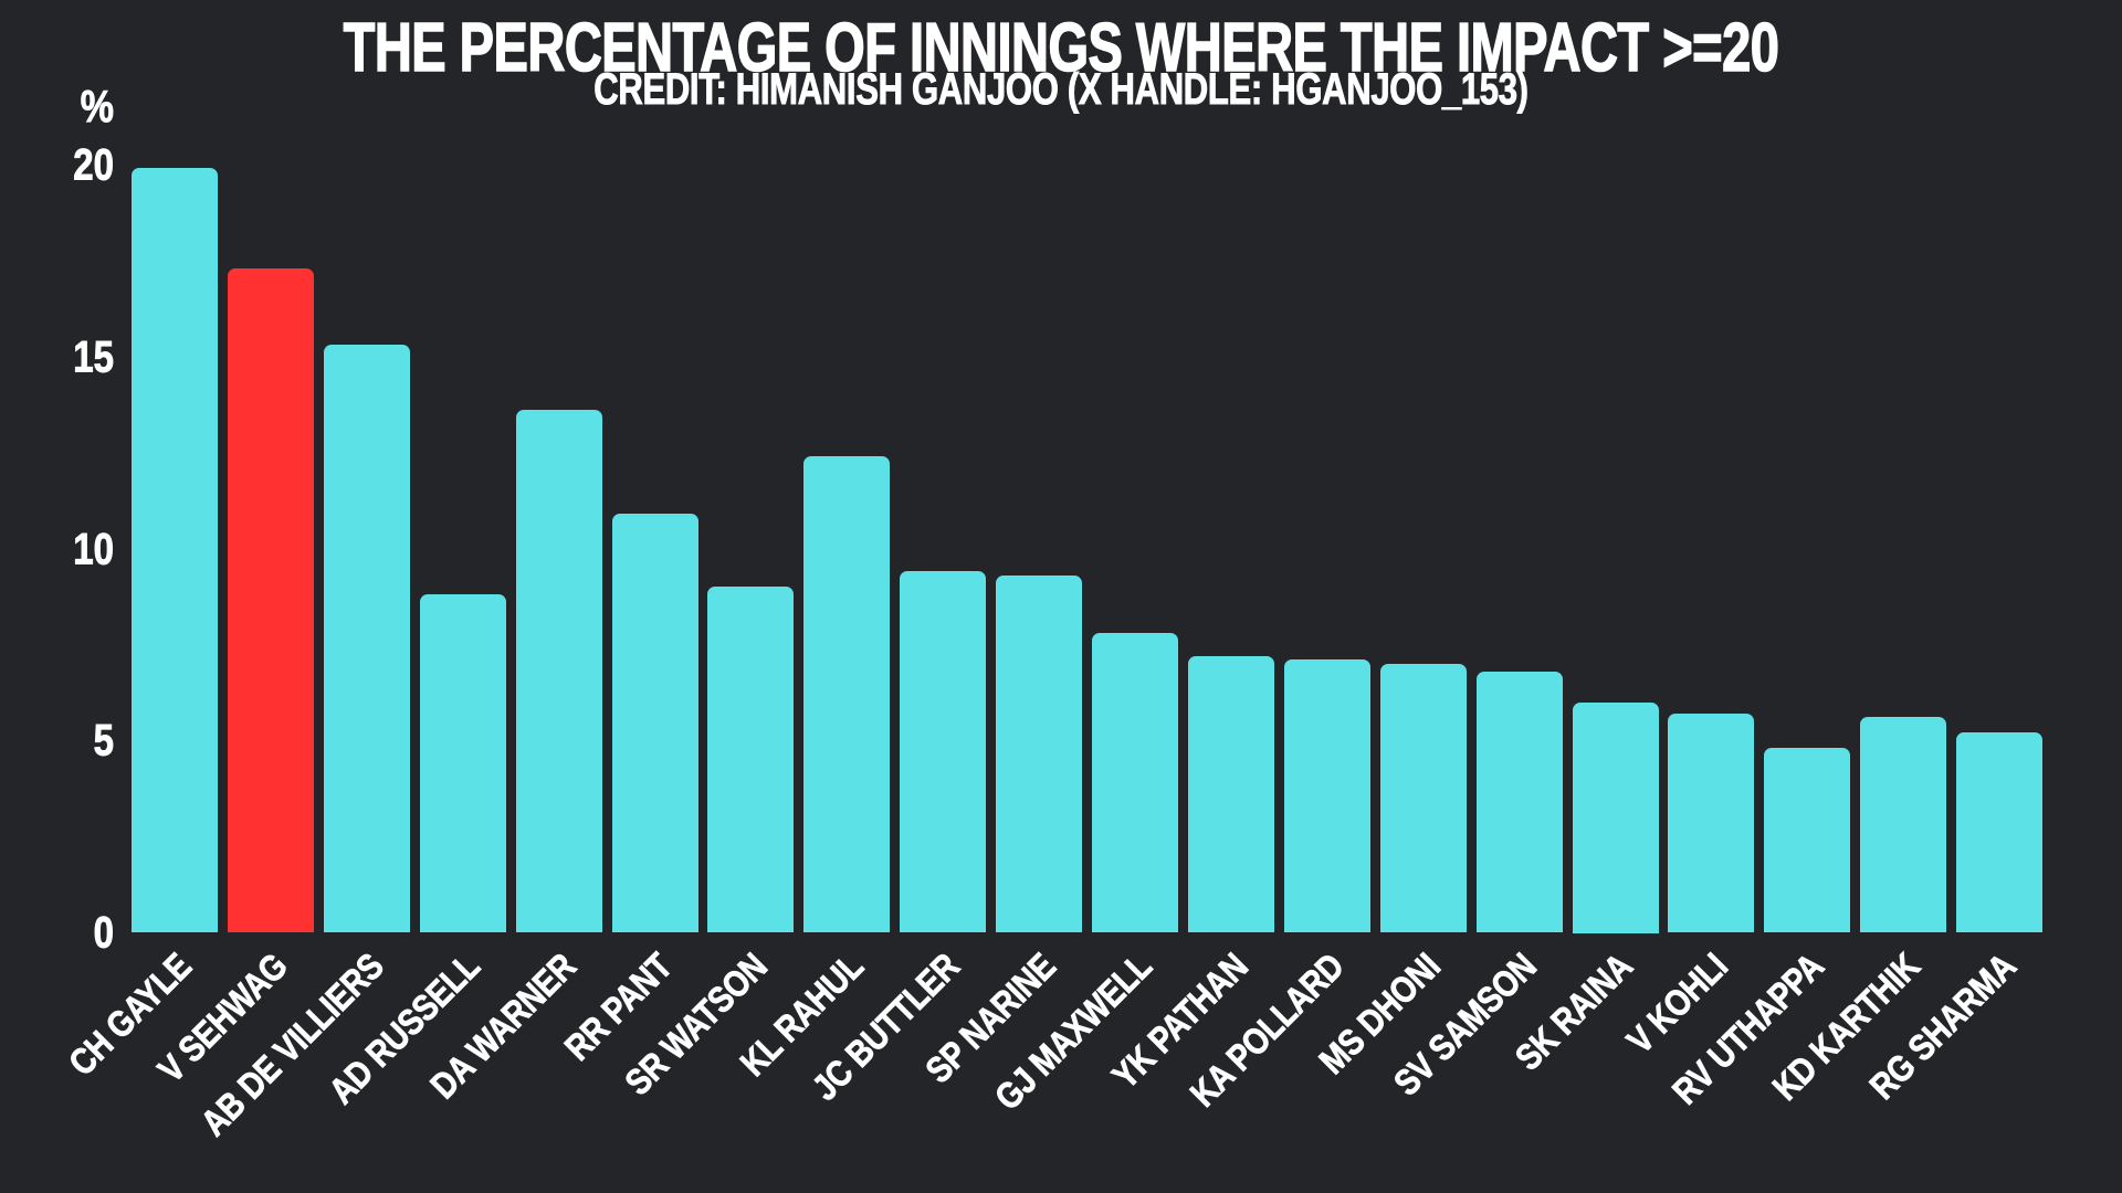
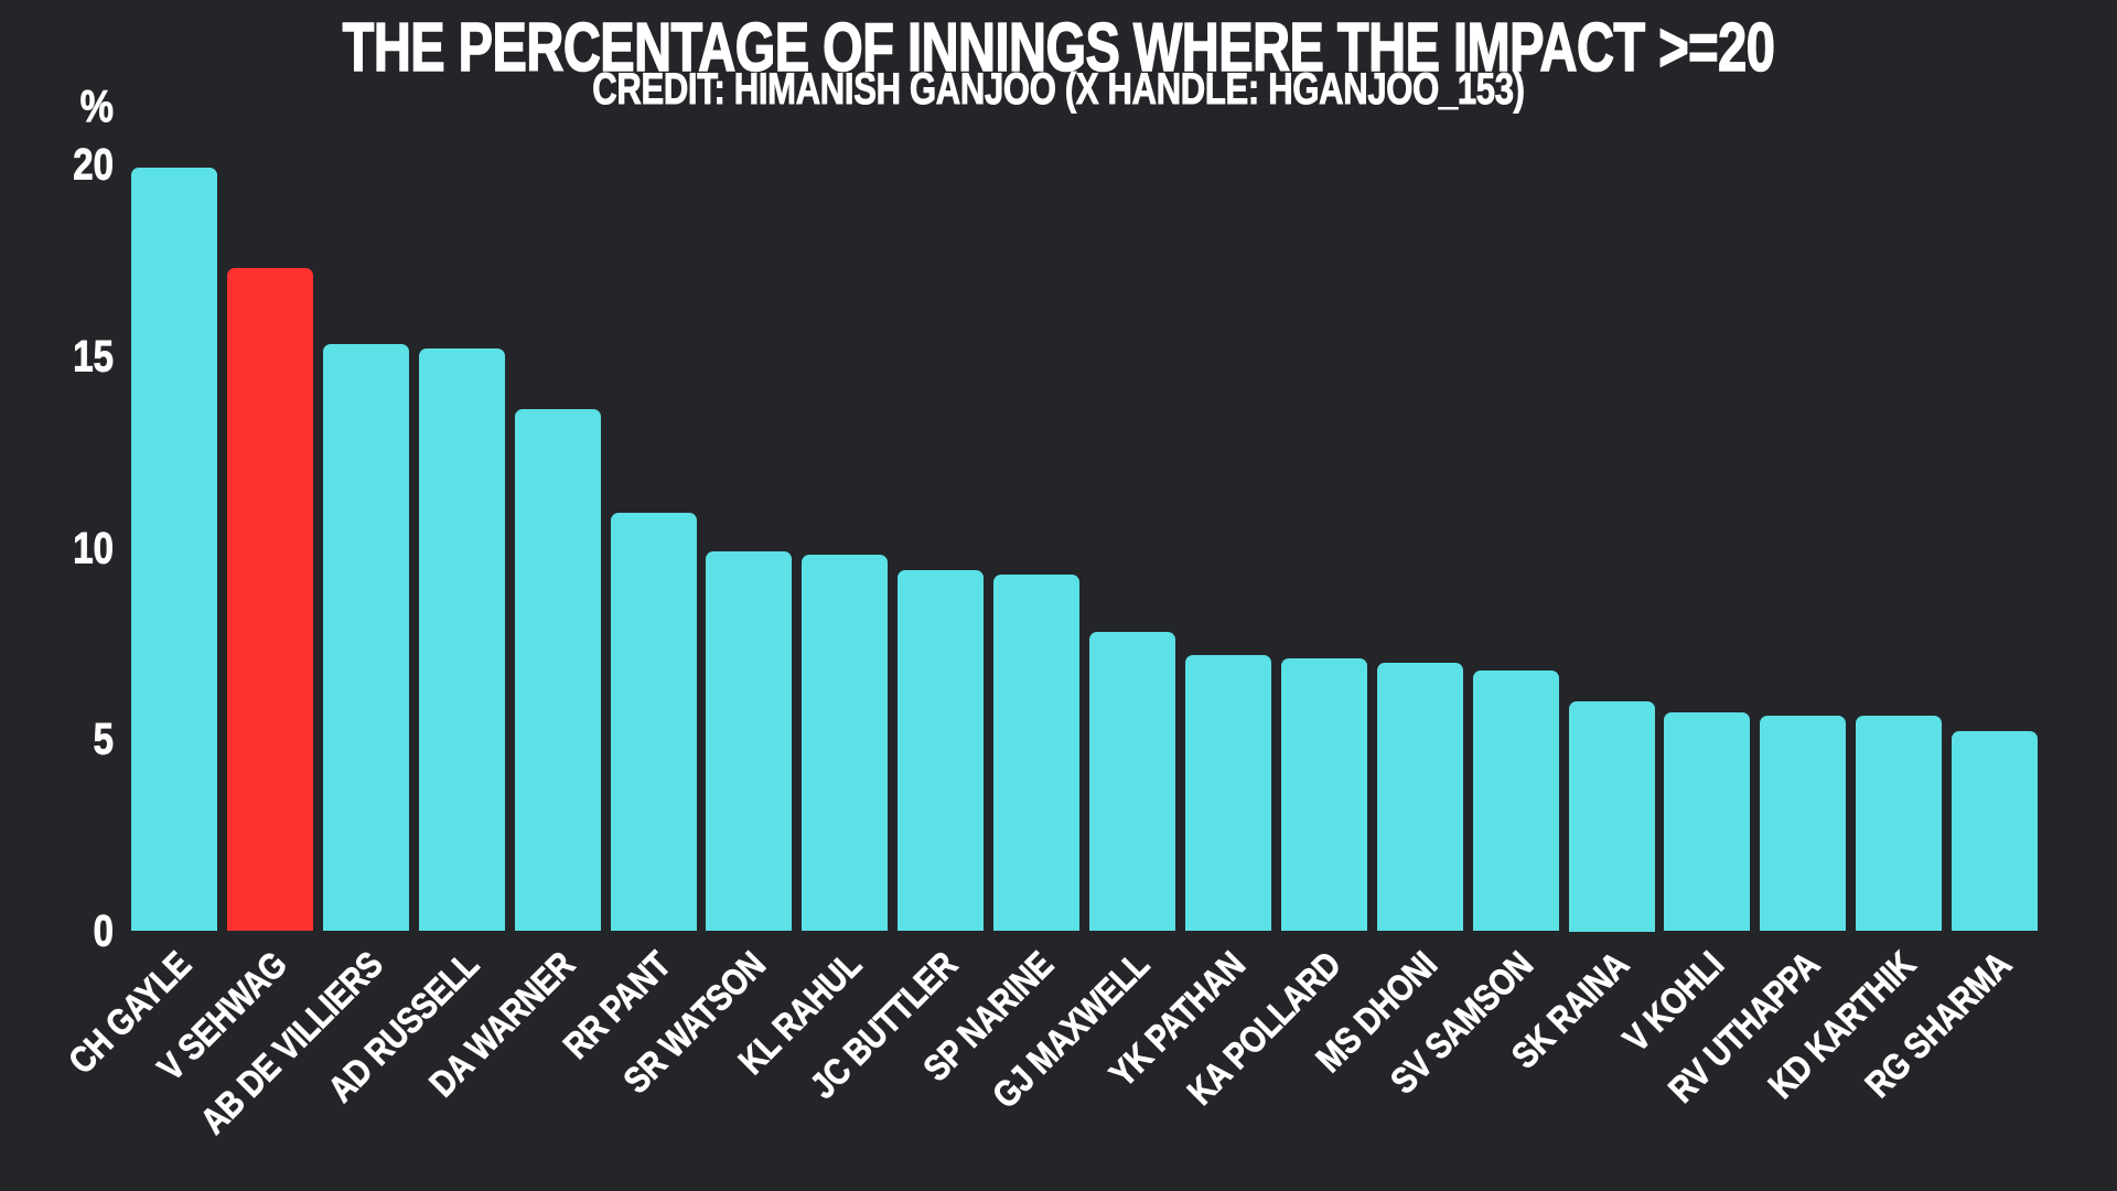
AD RUSSELL: 8.8 -> 15.2
SR WATSON: 9.0 -> 9.9
KL RAHUL: 12.4 -> 9.8
RV UTHAPPA: 4.8 -> 5.6
